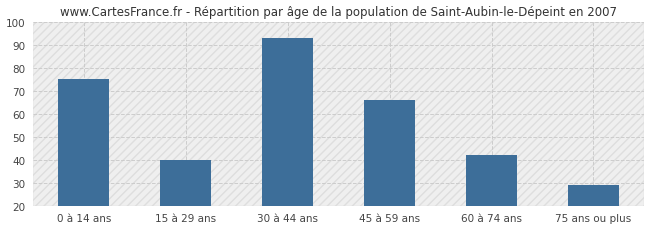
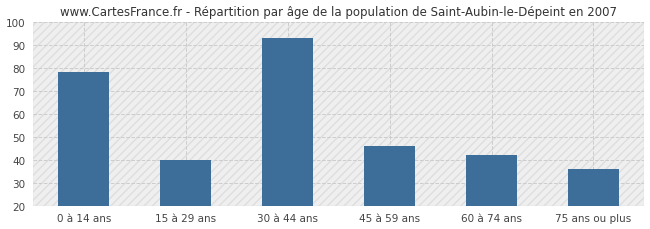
0 à 14 ans: 75 -> 78
45 à 59 ans: 66 -> 46
75 ans ou plus: 29 -> 36
